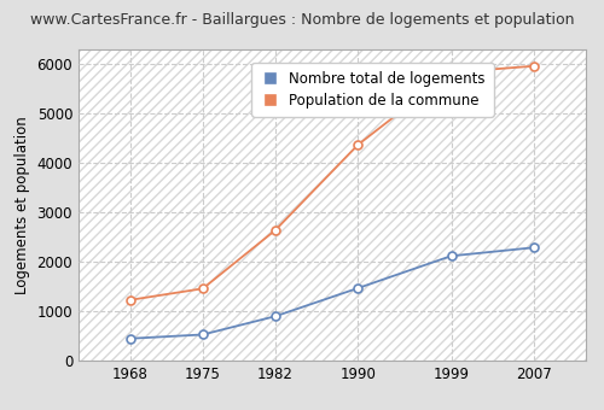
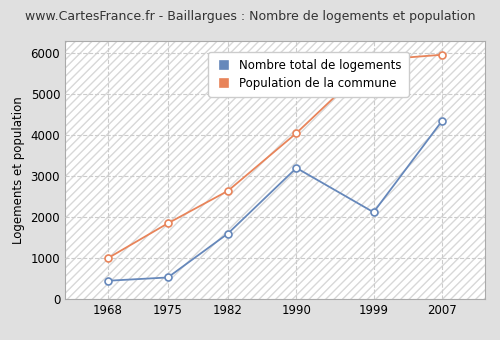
Population de la commune/1968: 1230 -> 1000
Population de la commune/1975: 1460 -> 1850
Nombre total de logements/1982: 900 -> 1600
Nombre total de logements/1990: 1470 -> 3200
Population de la commune/1990: 4370 -> 4050
Nombre total de logements/2007: 2290 -> 4350
